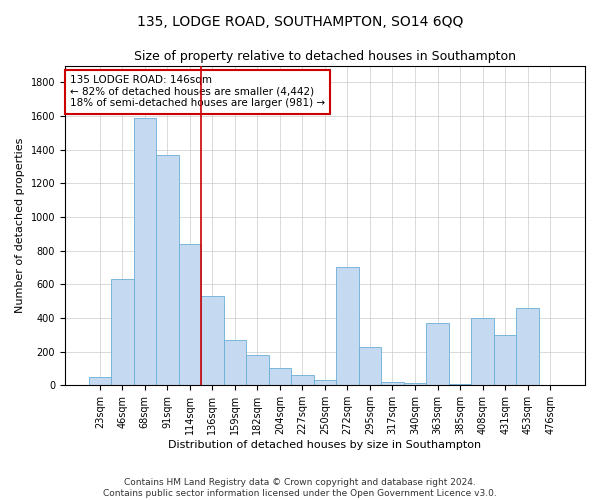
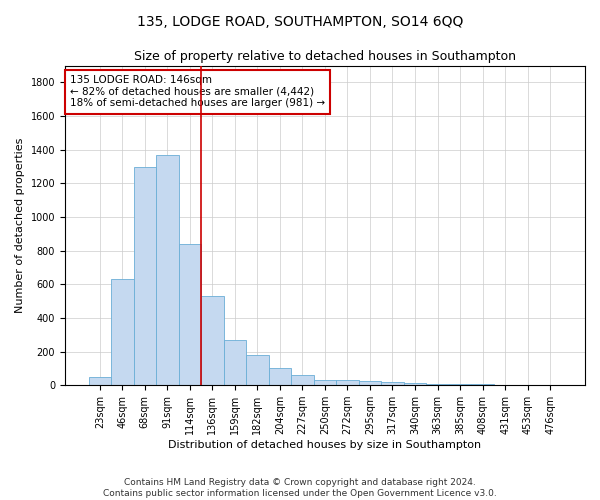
68sqm: 1590 -> 1300
272sqm: 700 -> 30
295sqm: 230 -> 20
363sqm: 370 -> 10
408sqm: 400 -> 0
431sqm: 300 -> 0
453sqm: 460 -> 0
